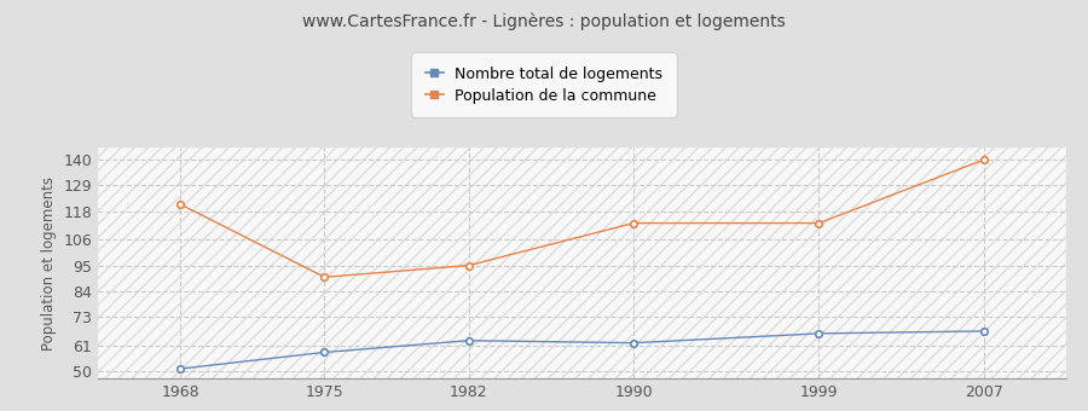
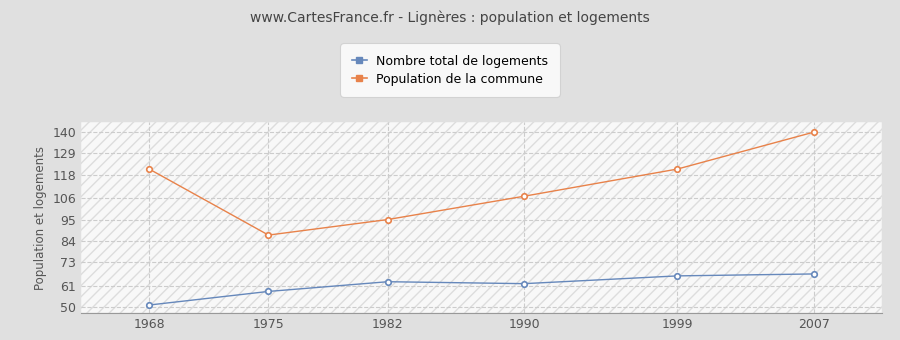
Population de la commune/1975: 90 -> 87
Population de la commune/1990: 113 -> 107
Population de la commune/1999: 113 -> 121
